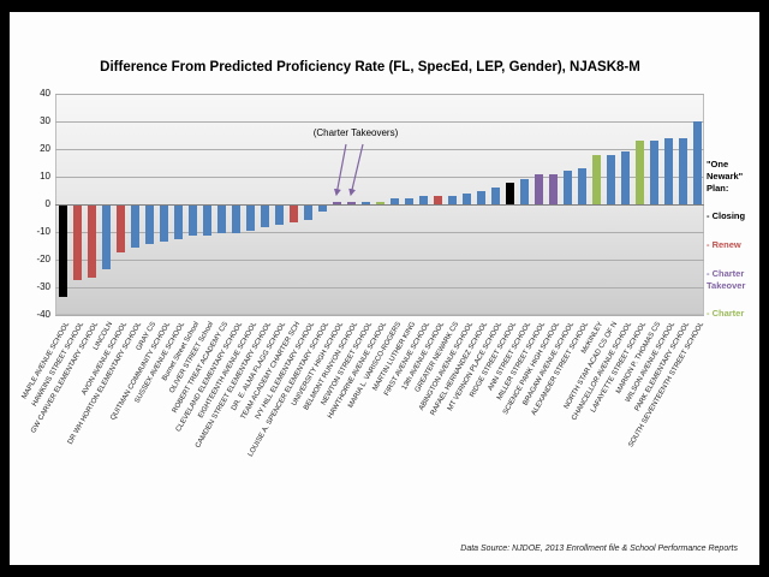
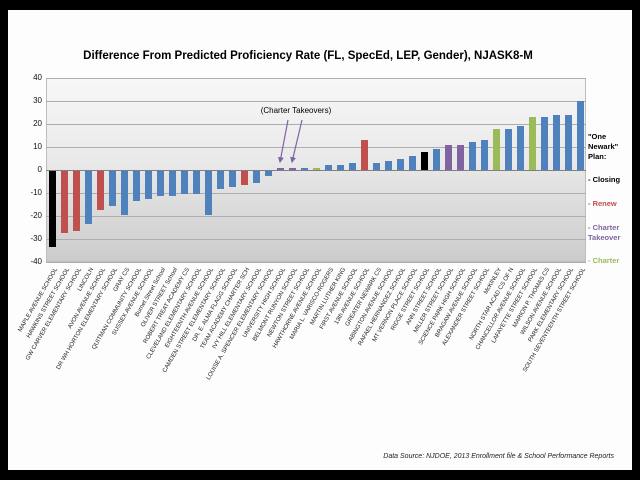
GRAY CS: -14 -> -19
EIGHTEENTH AVENUE SCHOOL: -9 -> -19
13th AVENUE SCHOOL: 3 -> 13
